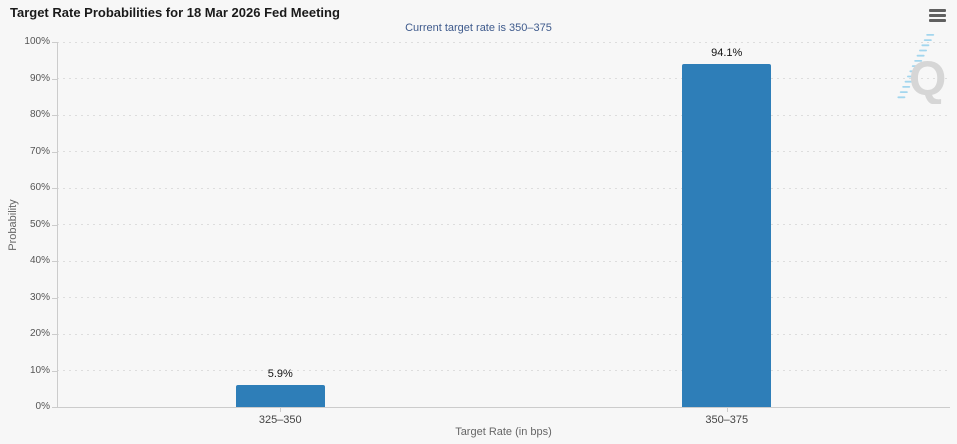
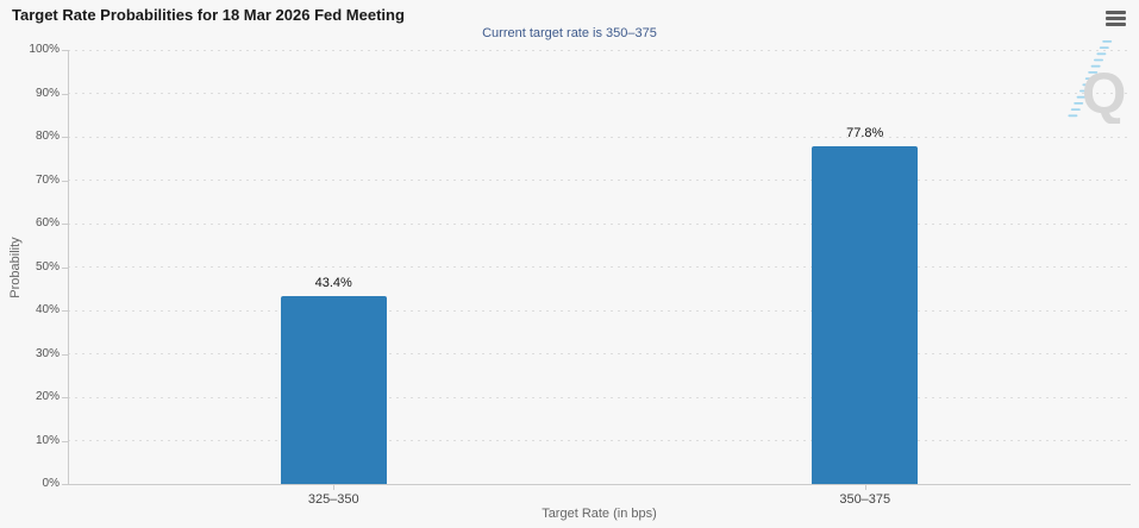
325–350: 5.9% -> 43.4%
350–375: 94.1% -> 77.8%
